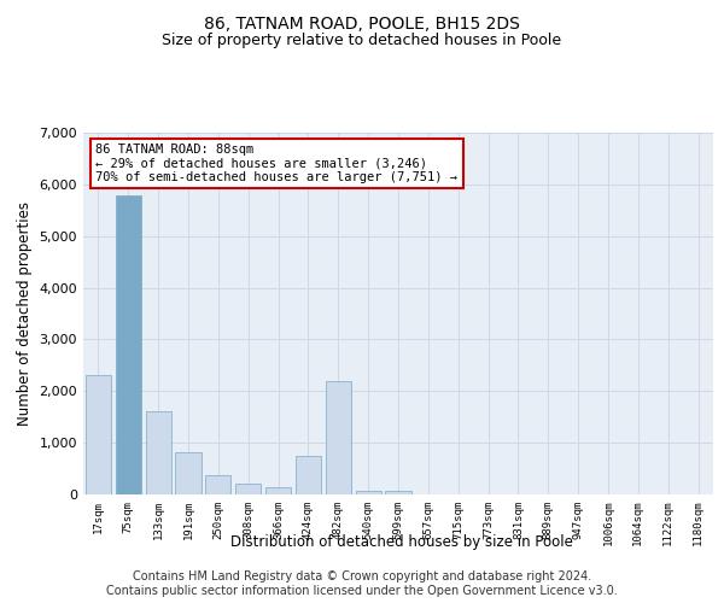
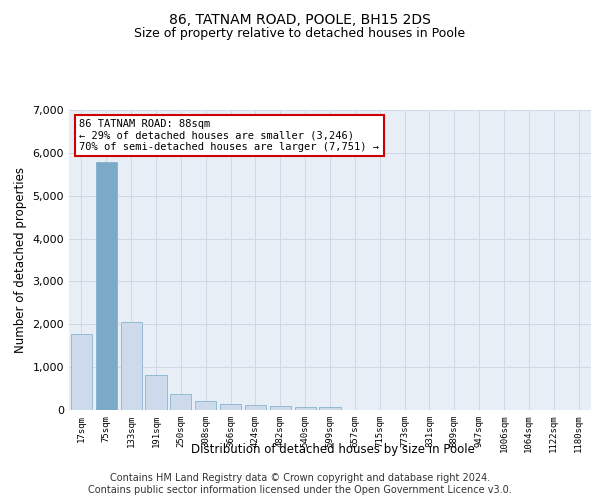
17sqm: 2,300 -> 1,780
133sqm: 1,600 -> 2,060
424sqm: 750 -> 110
482sqm: 2,200 -> 100
